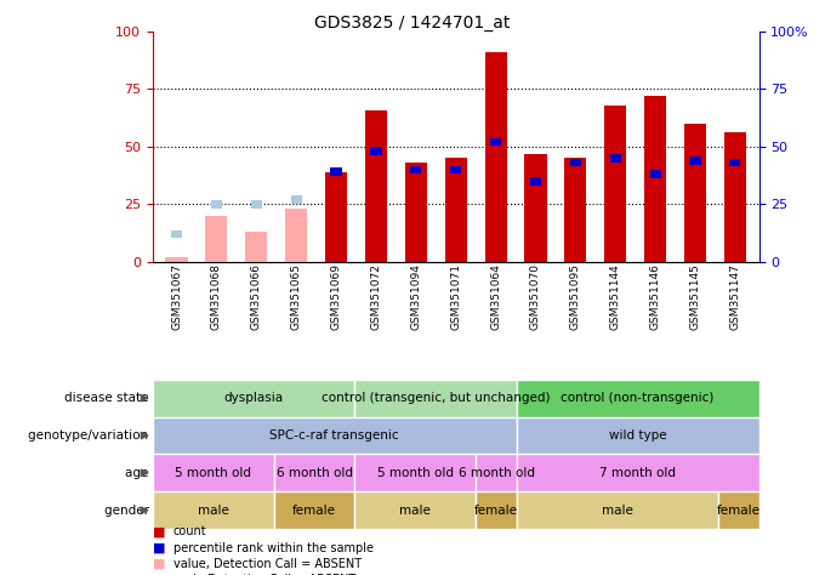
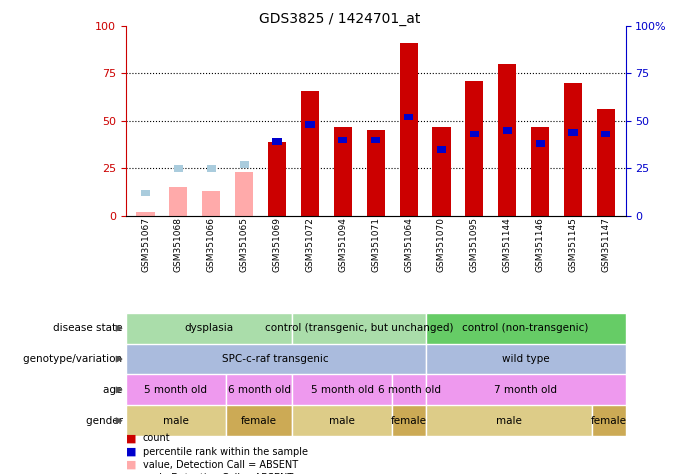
GSM351068: 20 -> 15
GSM351094: 43 -> 47
GSM351095: 45 -> 71
GSM351144: 68 -> 80
GSM351146: 72 -> 47
GSM351145: 60 -> 70
